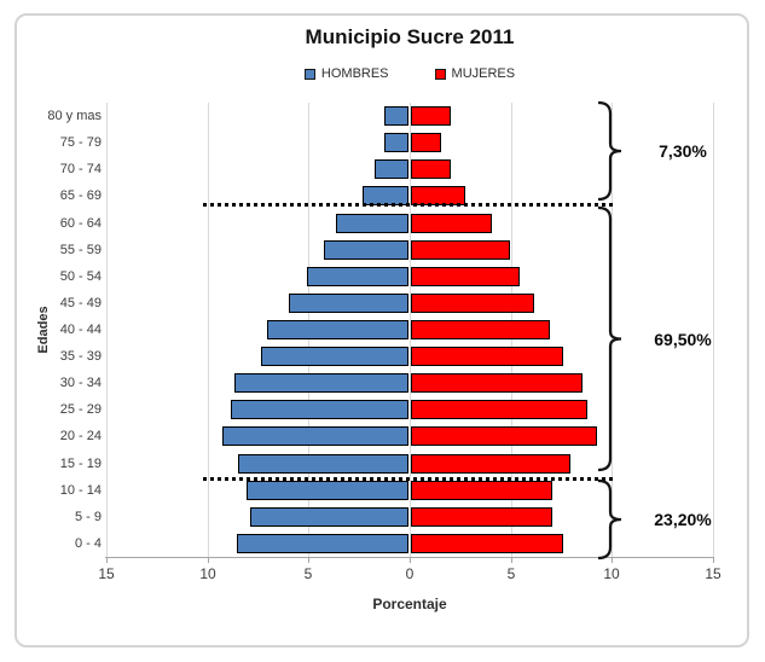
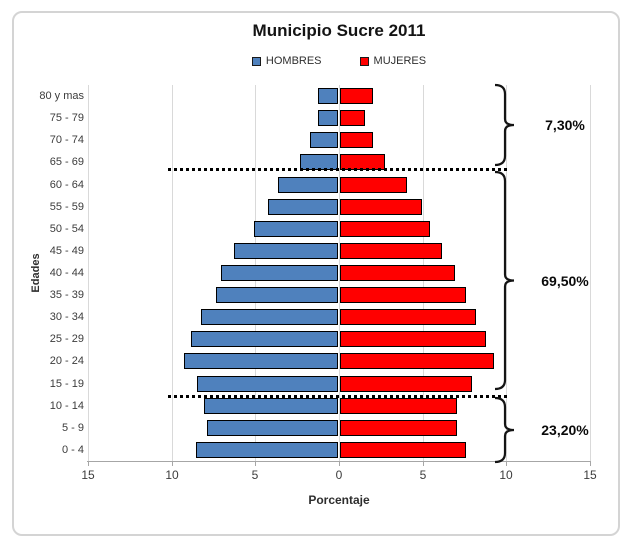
HOMBRES/45 - 49: 5.9 -> 6.2
HOMBRES/30 - 34: 8.6 -> 8.2
MUJERES/30 - 34: 8.5 -> 8.1
